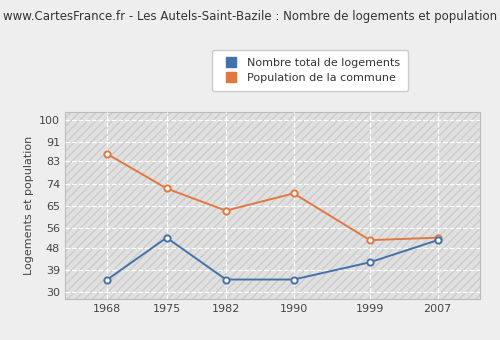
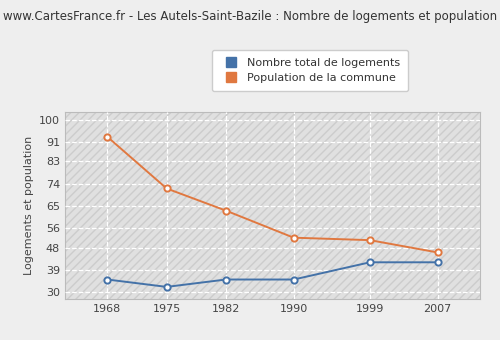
Population de la commune/1968: 86 -> 93
Nombre total de logements/1975: 52 -> 32
Population de la commune/1990: 70 -> 52
Nombre total de logements/2007: 51 -> 42
Population de la commune/2007: 52 -> 46
